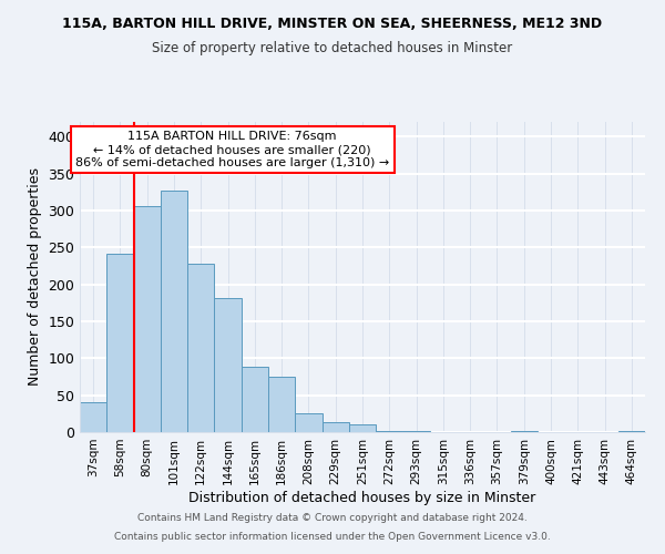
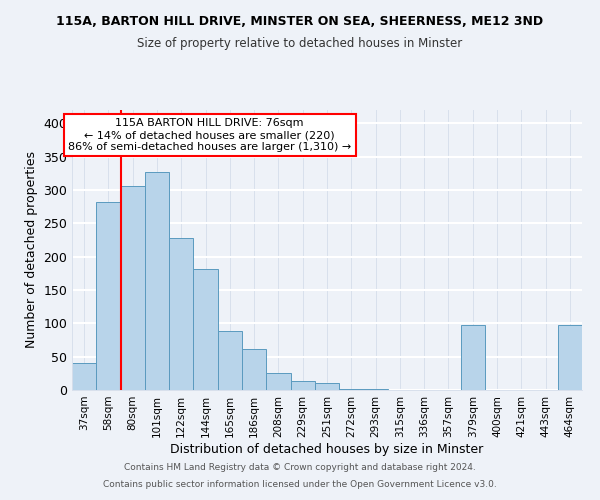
58sqm: 242 -> 282
186sqm: 75 -> 62
379sqm: 1 -> 98
464sqm: 2 -> 98
